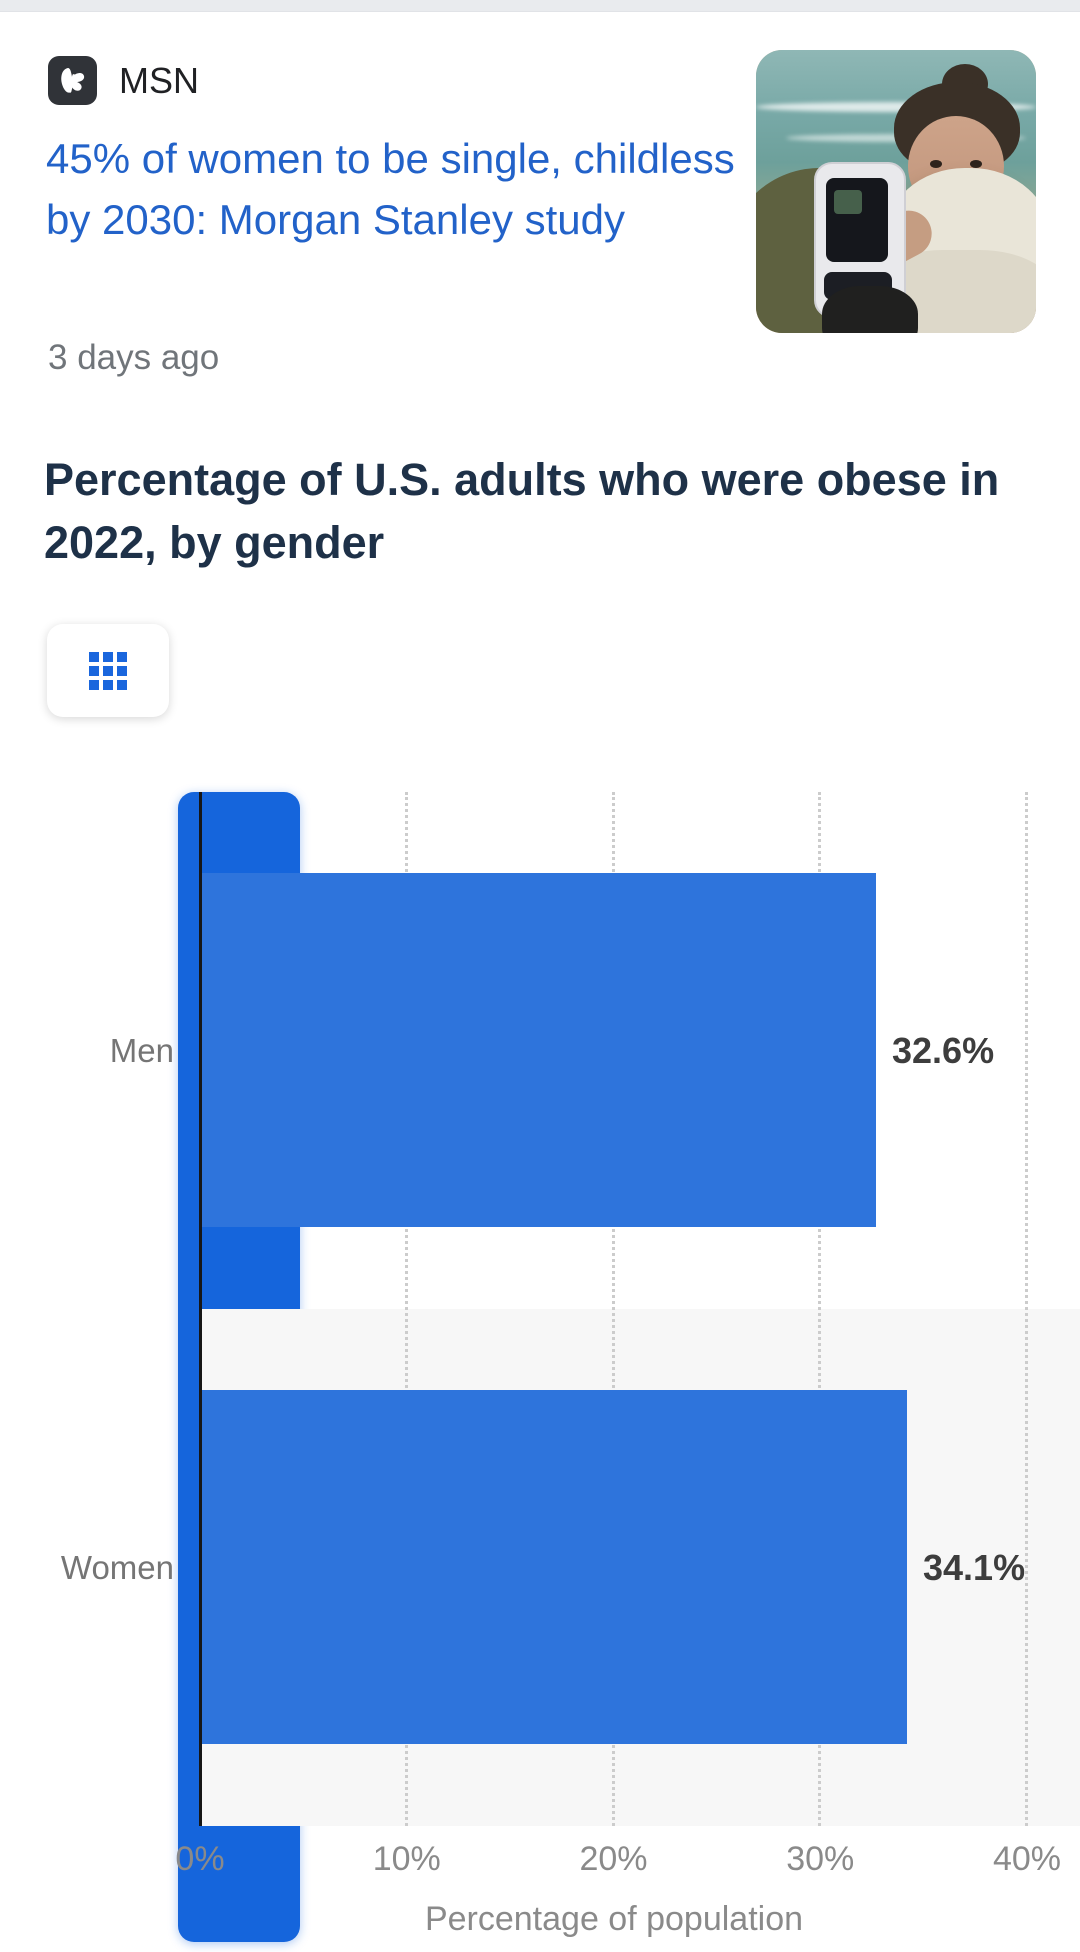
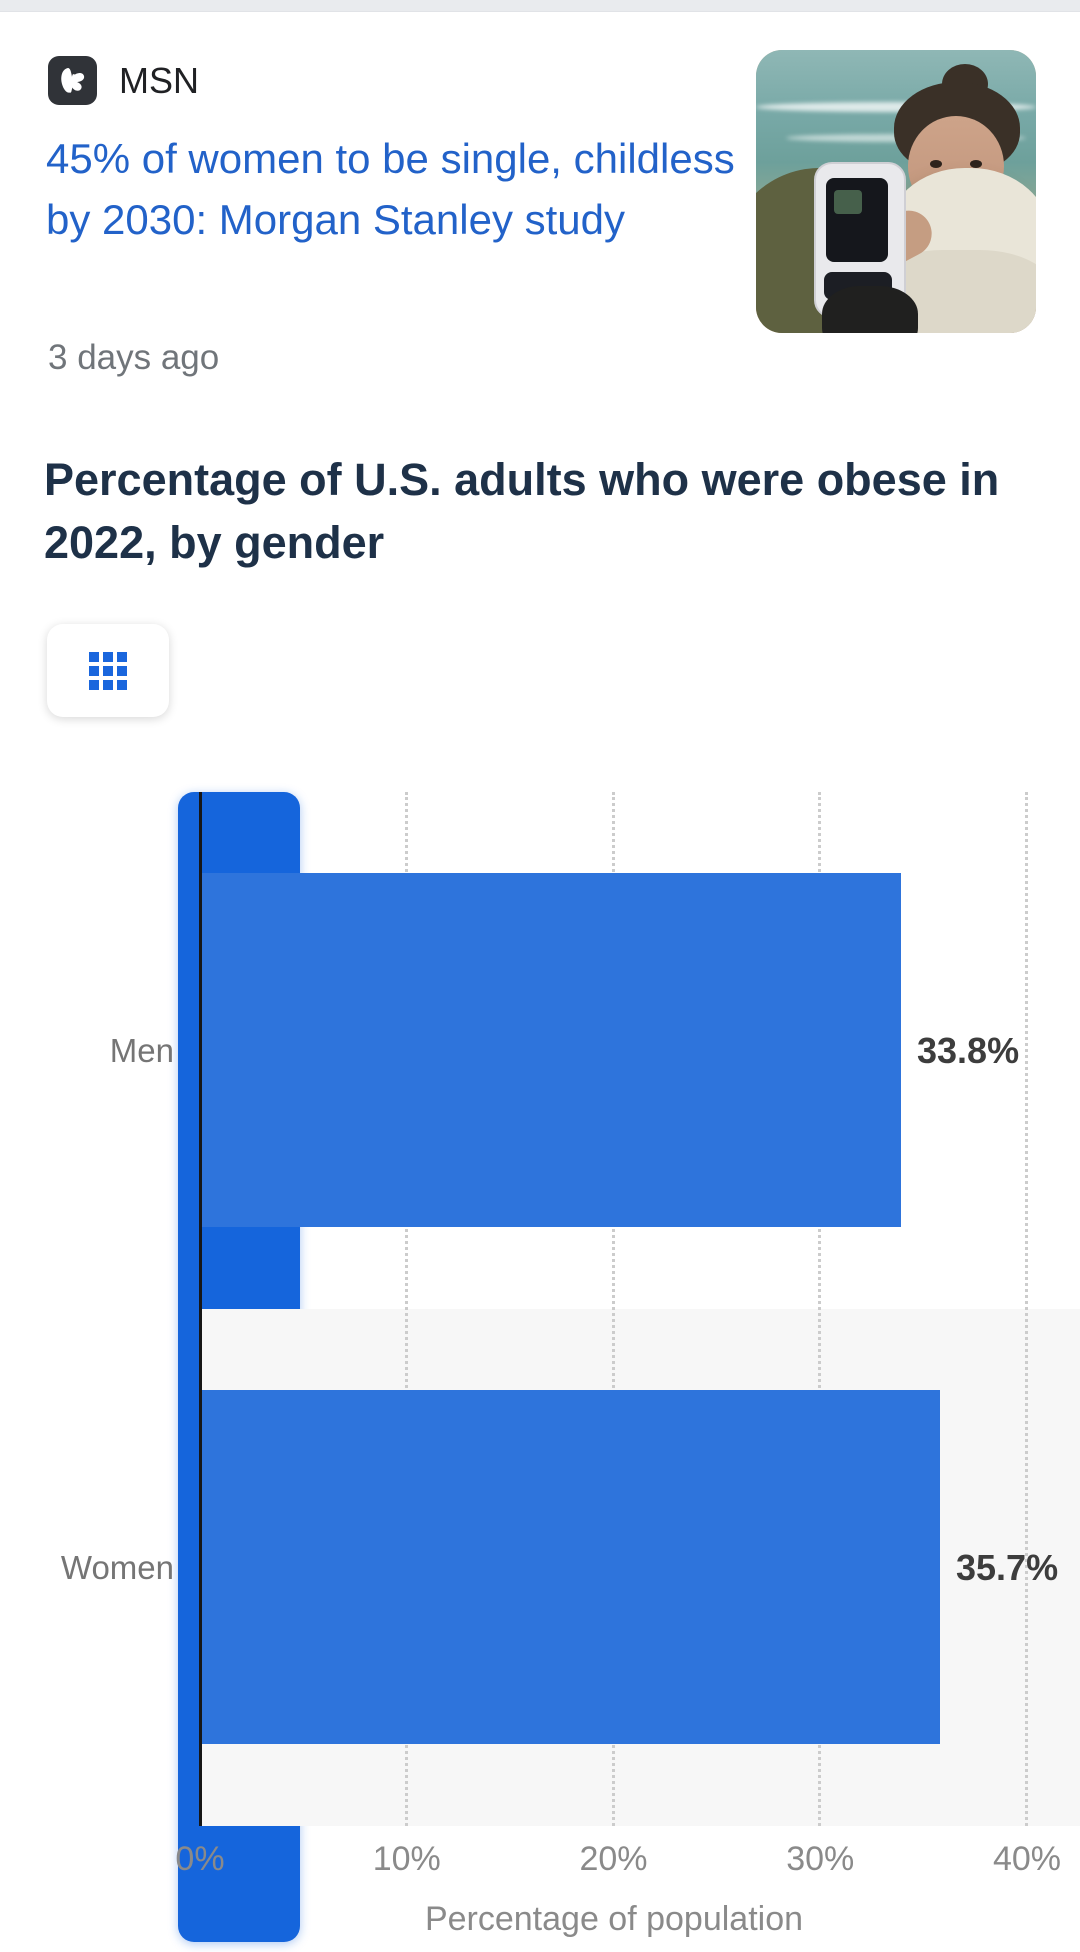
Men: 32.6% -> 33.8%
Women: 34.1% -> 35.7%
